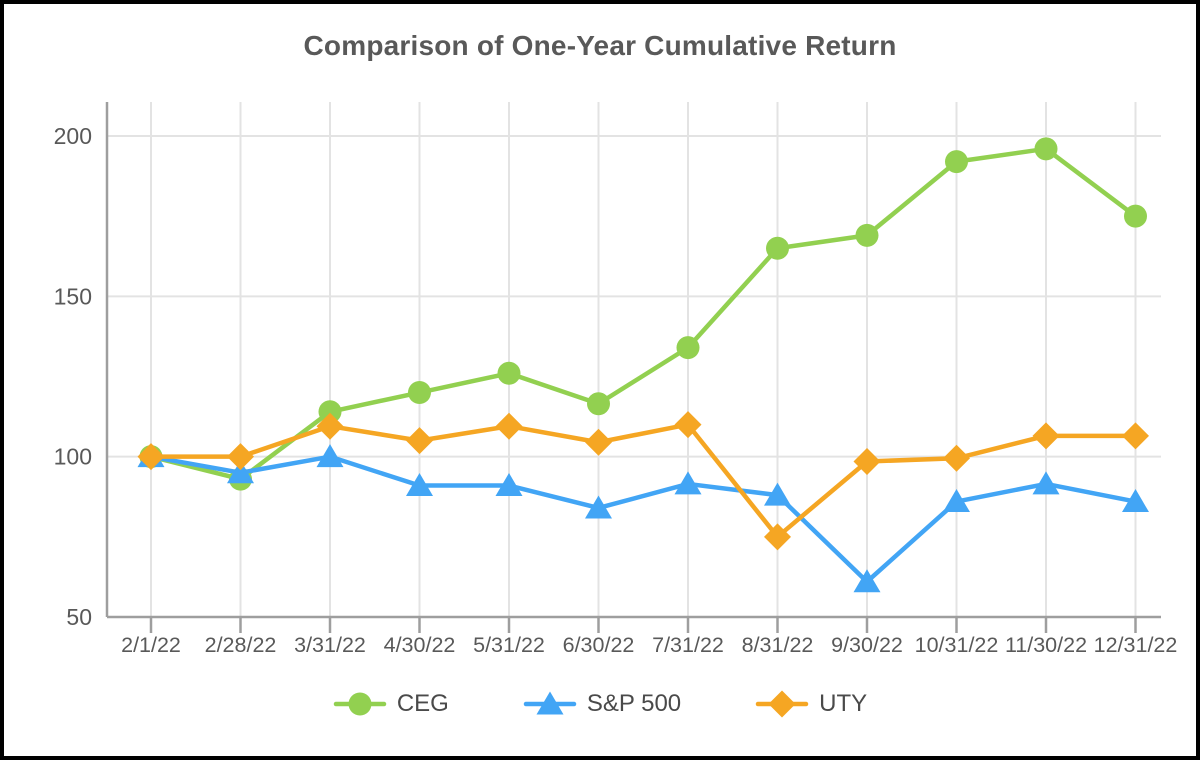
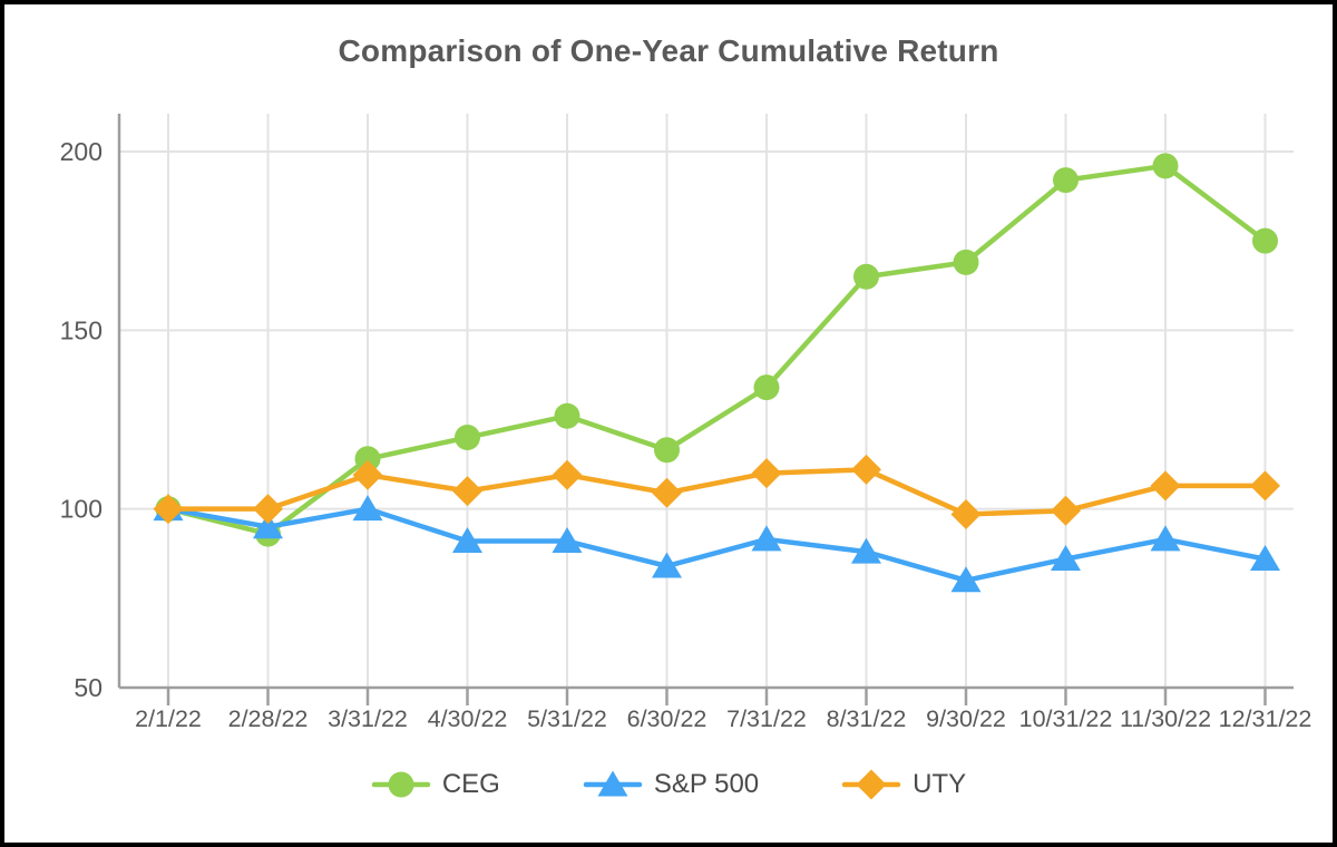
UTY/8/31/22: 75 -> 111
S&P 500/9/30/22: 61 -> 80
